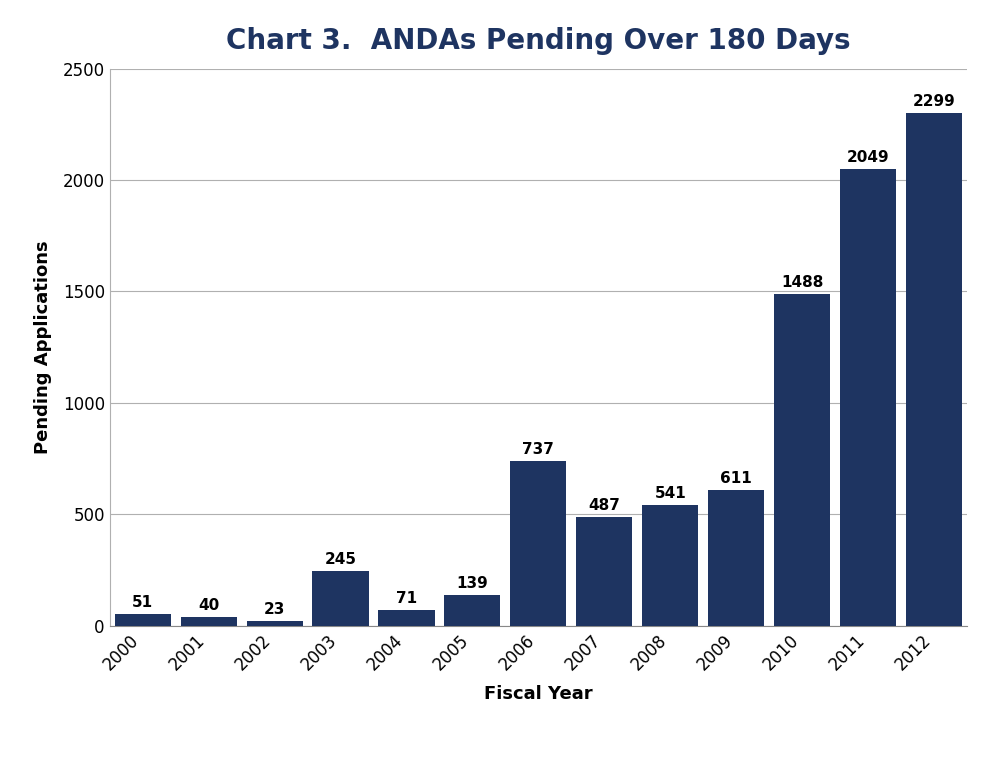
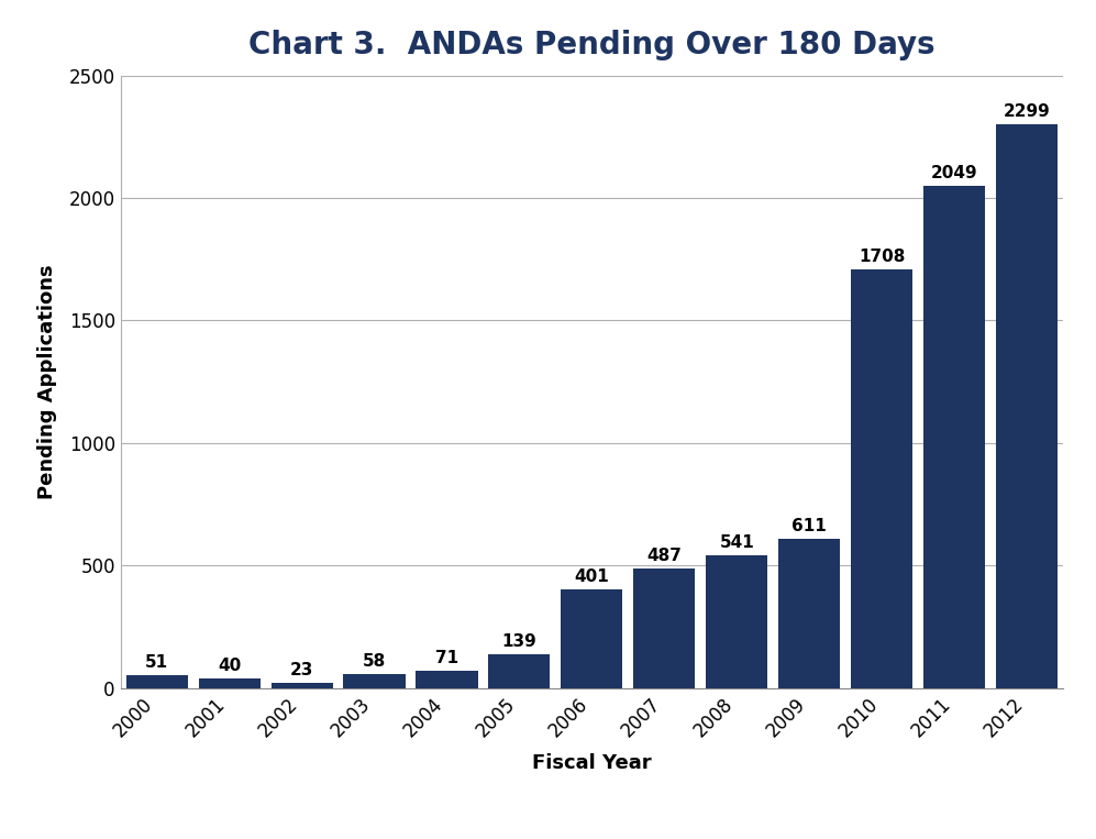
2003: 245 -> 58
2006: 737 -> 401
2010: 1488 -> 1708
